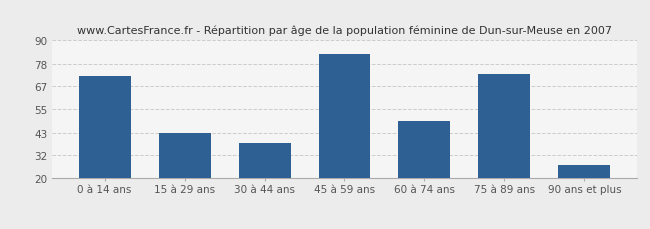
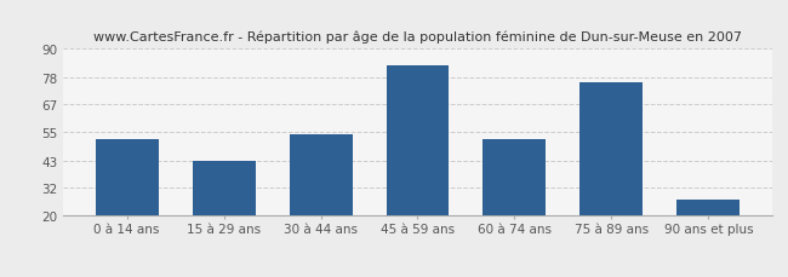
0 à 14 ans: 72 -> 52
30 à 44 ans: 38 -> 54
60 à 74 ans: 49 -> 52
75 à 89 ans: 73 -> 76
